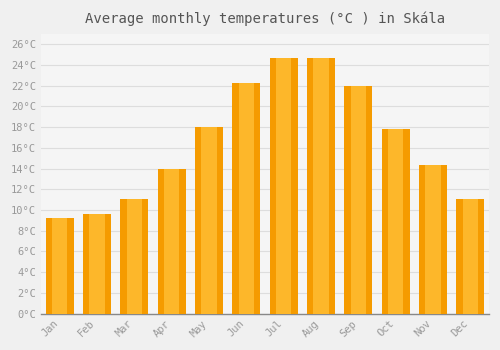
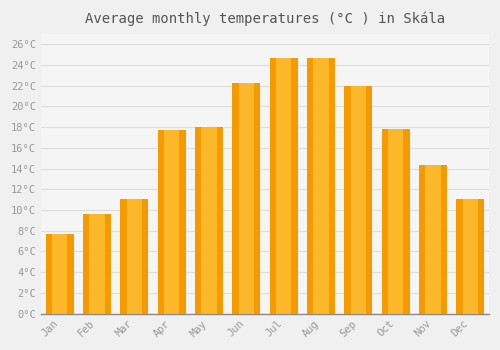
Jan: 9.2°C -> 7.7°C
Apr: 14.0°C -> 17.7°C
